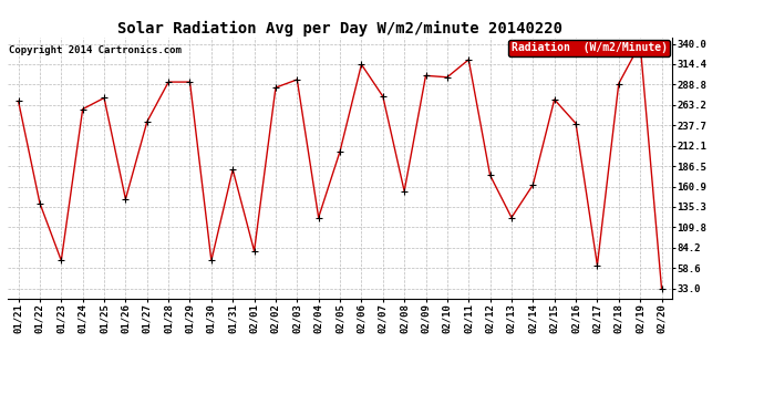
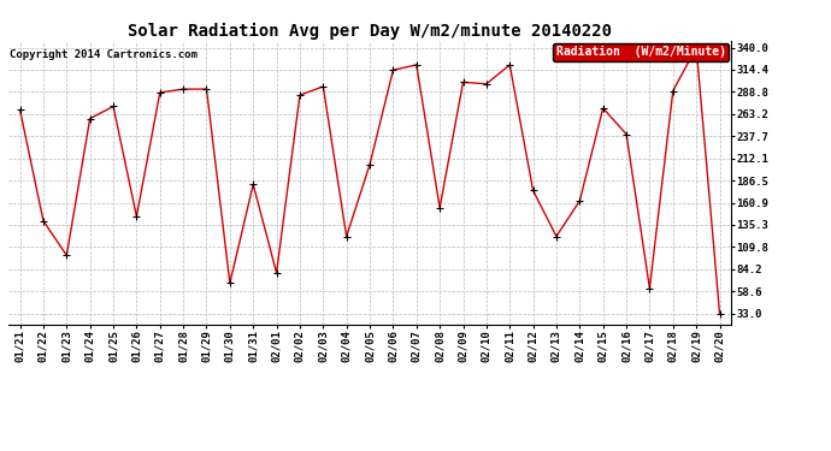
01/23: 68 -> 100
01/27: 242 -> 288
02/07: 274 -> 320
